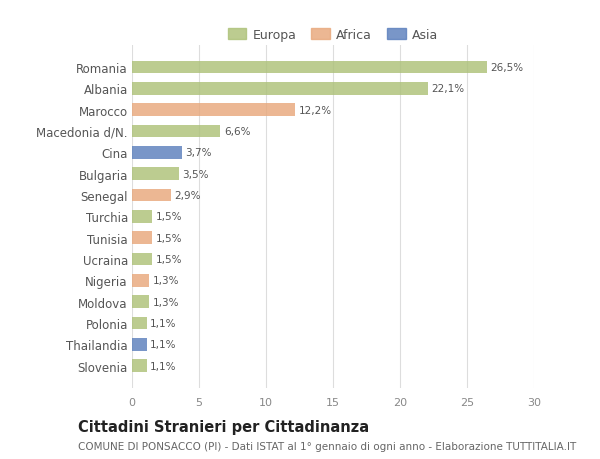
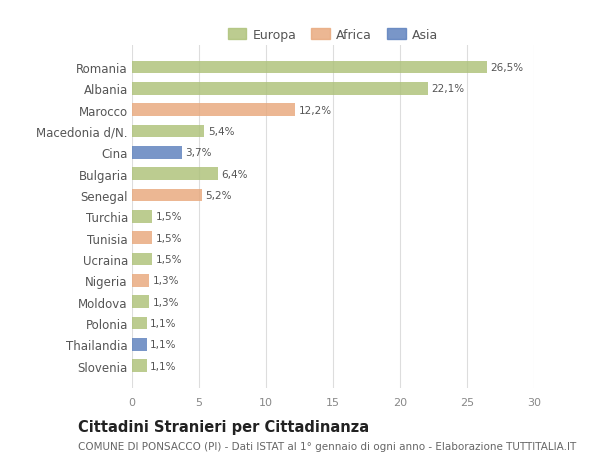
Macedonia d/N.: 6,6% -> 5,4%
Bulgaria: 3,5% -> 6,4%
Senegal: 2,9% -> 5,2%
